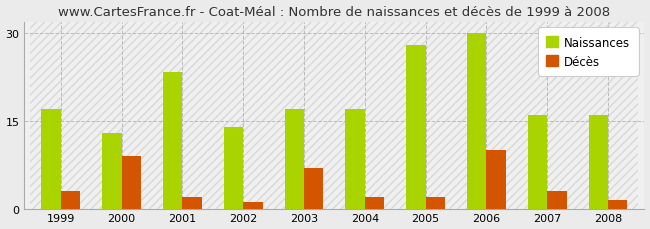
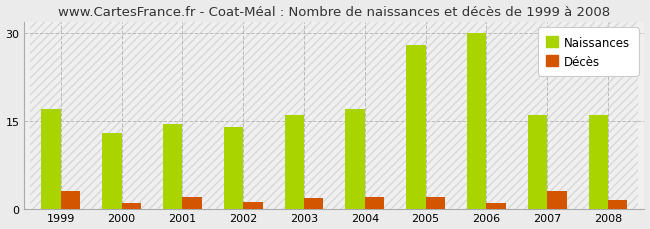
Décès/2000: 9.0 -> 1.0
Naissances/2001: 23.4 -> 14.5
Naissances/2003: 17.0 -> 16.0
Décès/2003: 7.0 -> 1.8
Décès/2006: 10.0 -> 1.0
